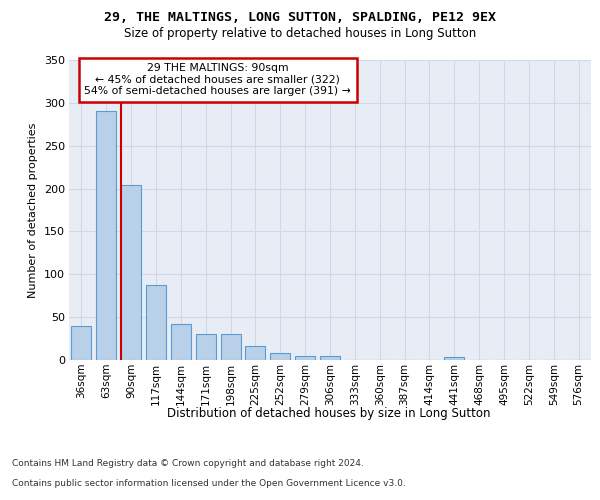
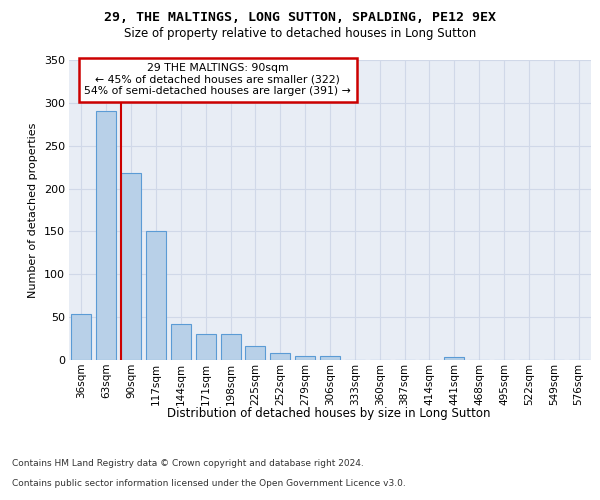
36sqm: 40 -> 54
90sqm: 204 -> 218
117sqm: 87 -> 150
